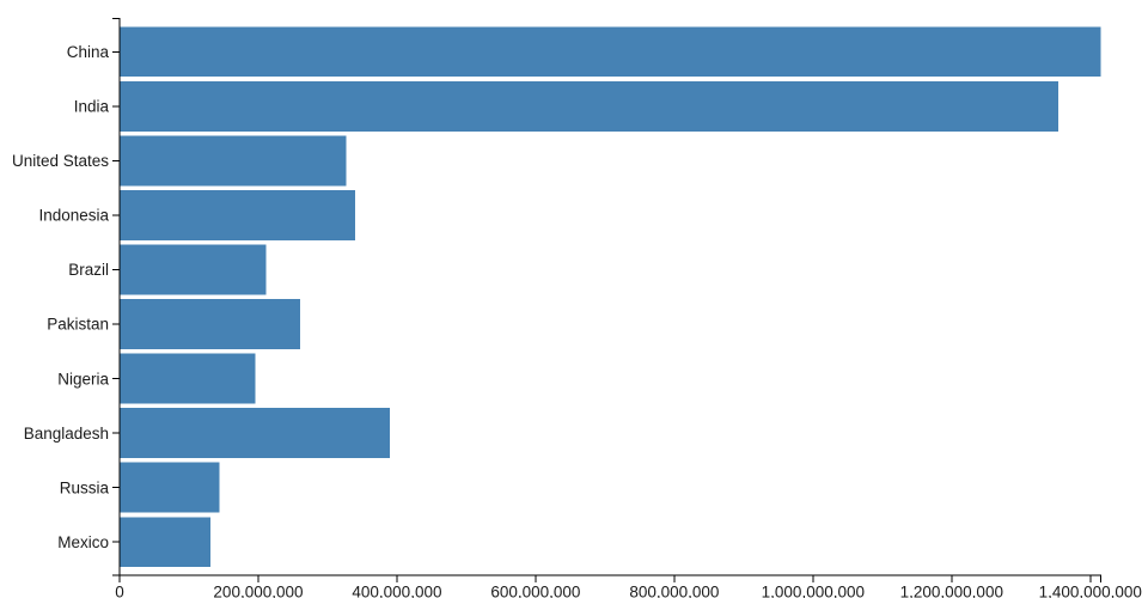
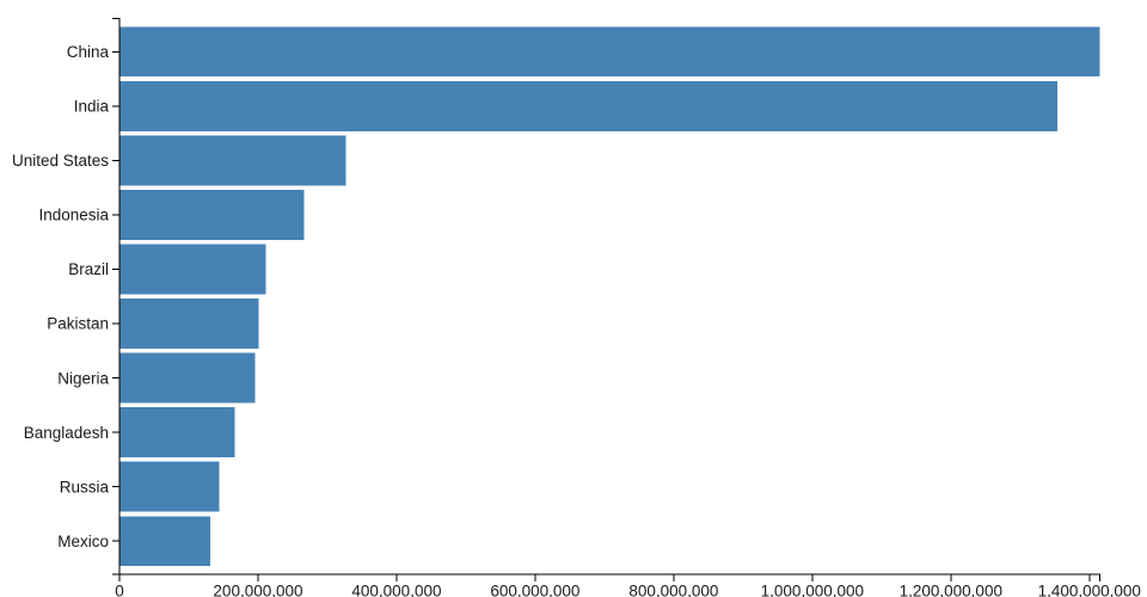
Indonesia: 340000000 -> 270000000
Pakistan: 260000000 -> 200000000
Bangladesh: 390000000 -> 170000000
